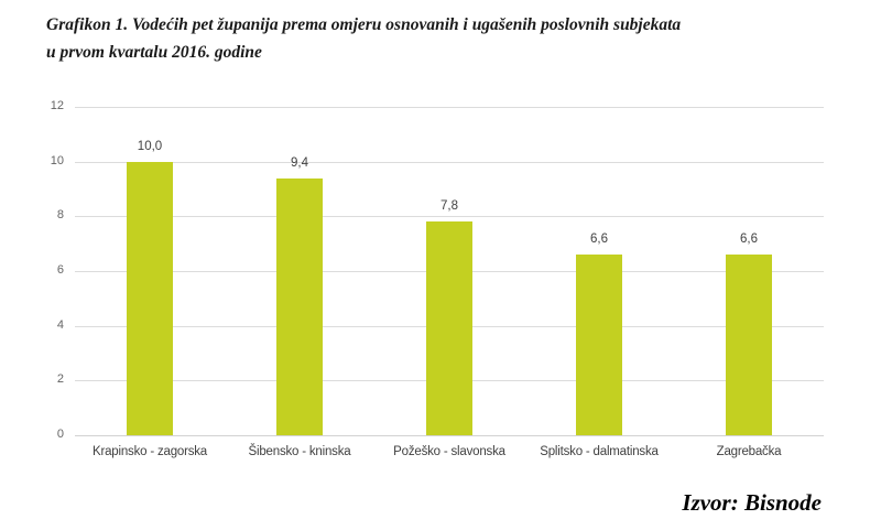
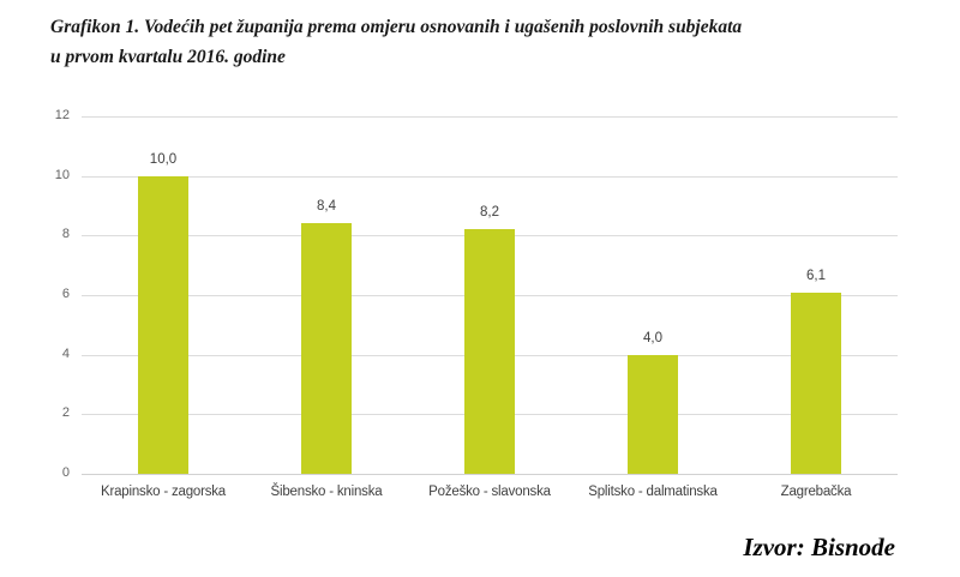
Šibensko - kninska: 9,4 -> 8,4
Požeško - slavonska: 7,8 -> 8,2
Splitsko - dalmatinska: 6,6 -> 4,0
Zagrebačka: 6,6 -> 6,1
